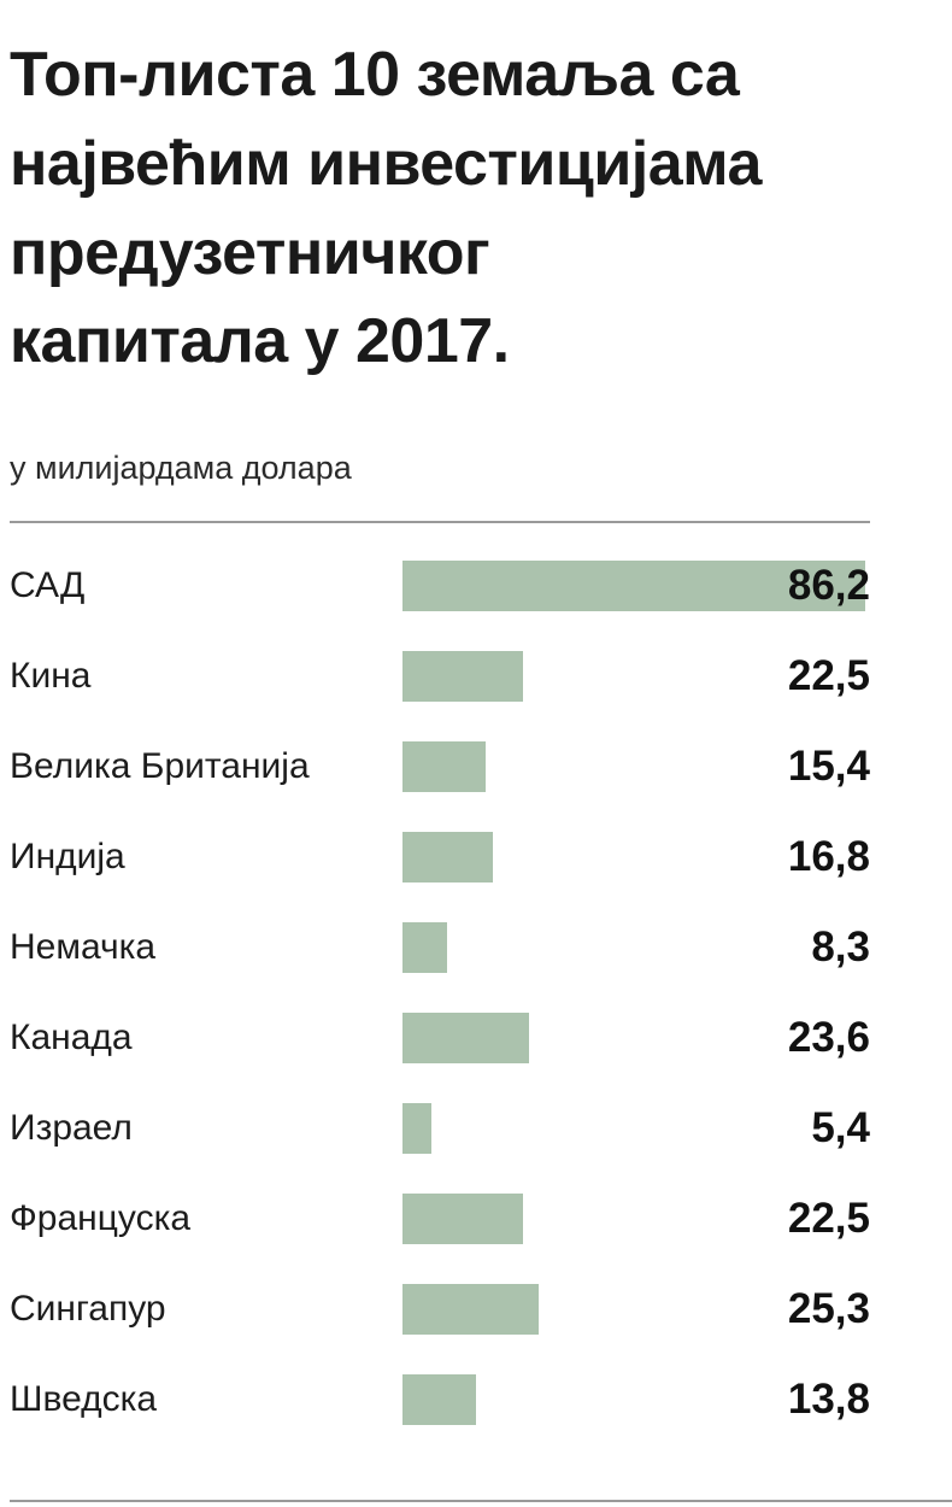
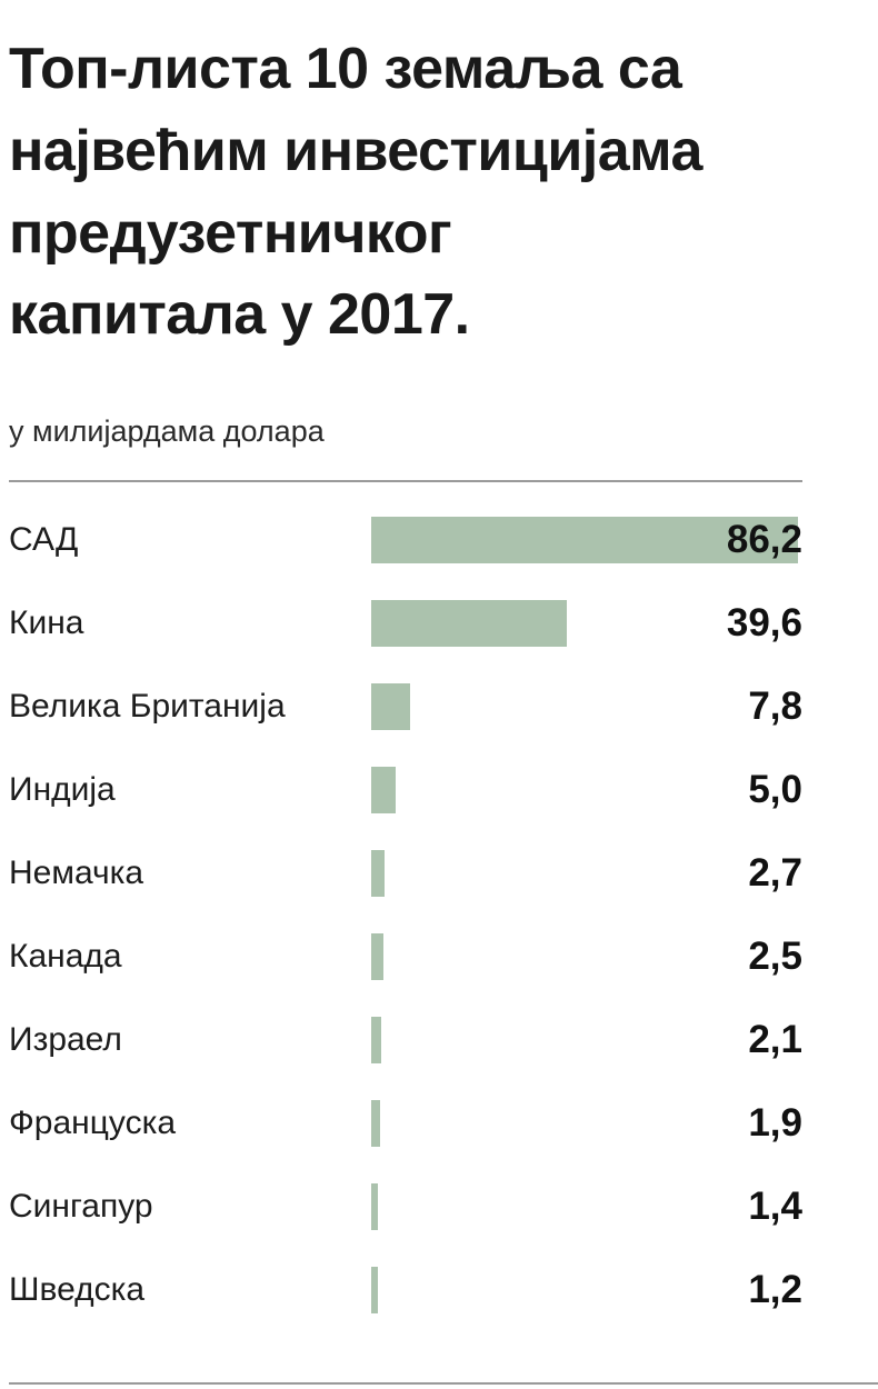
Кина: 22,5 -> 39,6
Велика Британија: 15,4 -> 7,8
Индија: 16,8 -> 5,0
Немачка: 8,3 -> 2,7
Канада: 23,6 -> 2,5
Израел: 5,4 -> 2,1
Француска: 22,5 -> 1,9
Сингапур: 25,3 -> 1,4
Шведска: 13,8 -> 1,2
